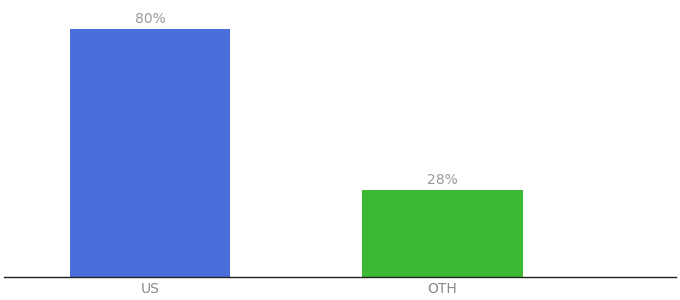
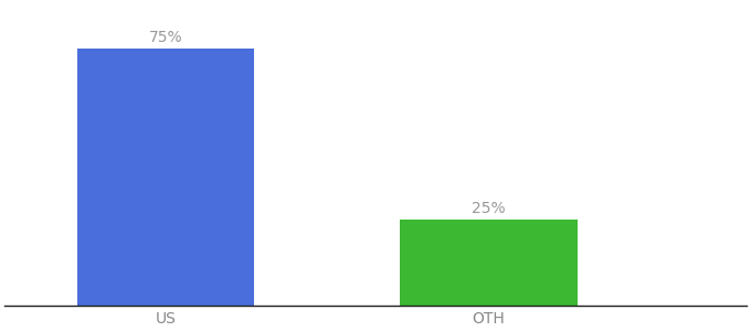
US: 80% -> 75%
OTH: 28% -> 25%
